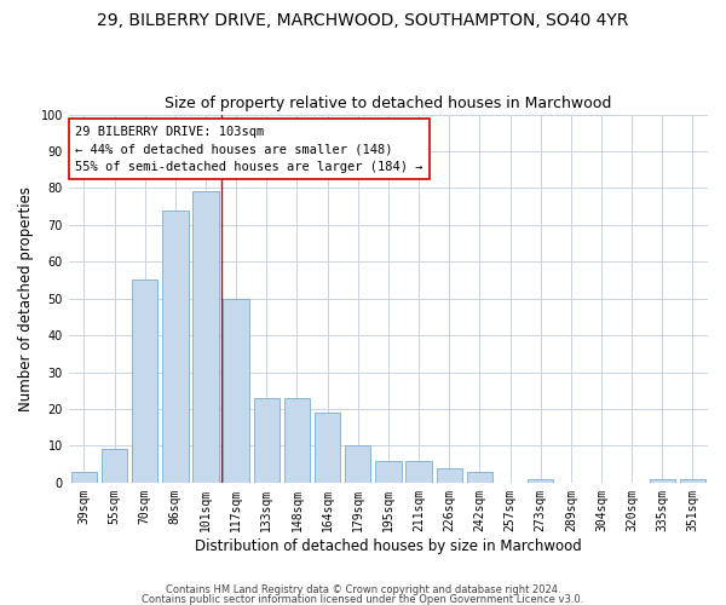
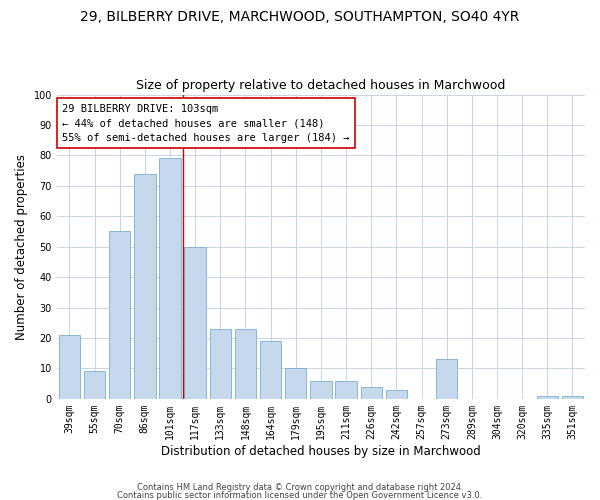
39sqm: 3 -> 21
273sqm: 1 -> 13
